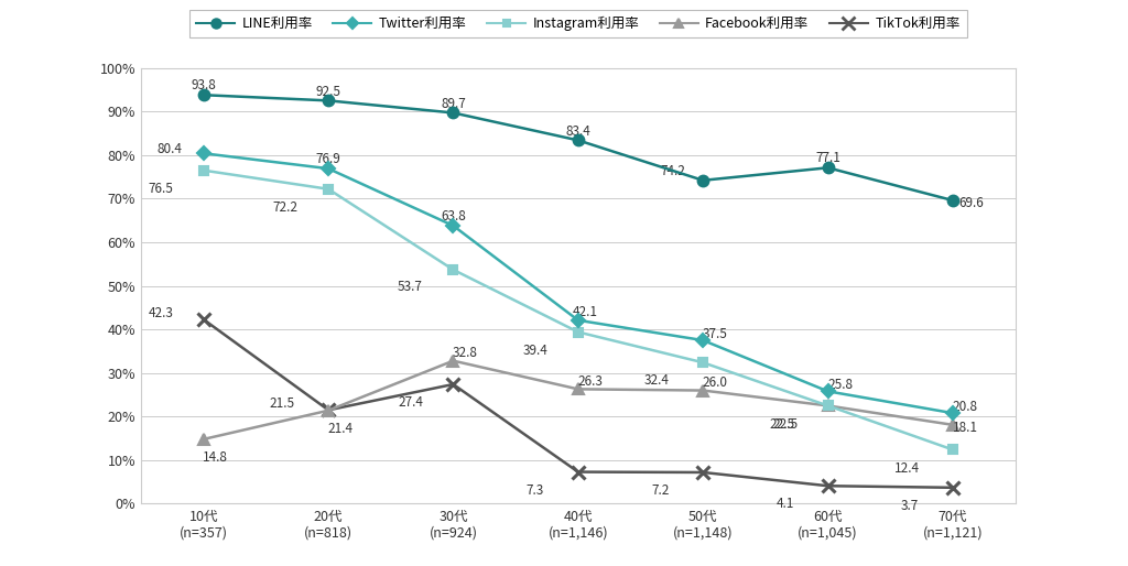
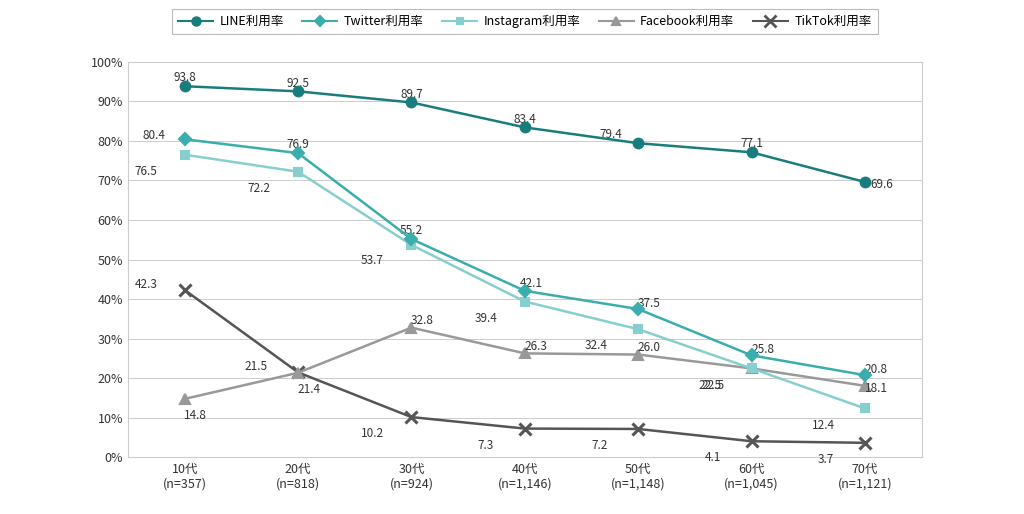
Twitter利用率/30代 (n=924): 63.8 -> 55.2
TikTok利用率/30代 (n=924): 27.4 -> 10.2
LINE利用率/50代 (n=1,148): 74.2 -> 79.4
